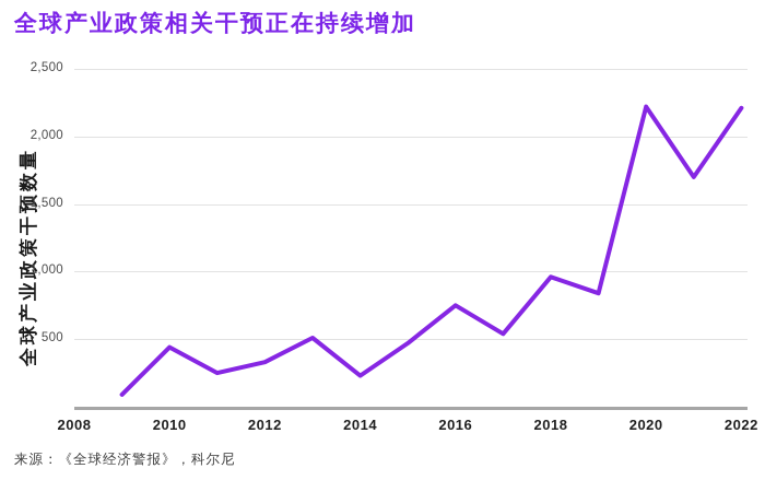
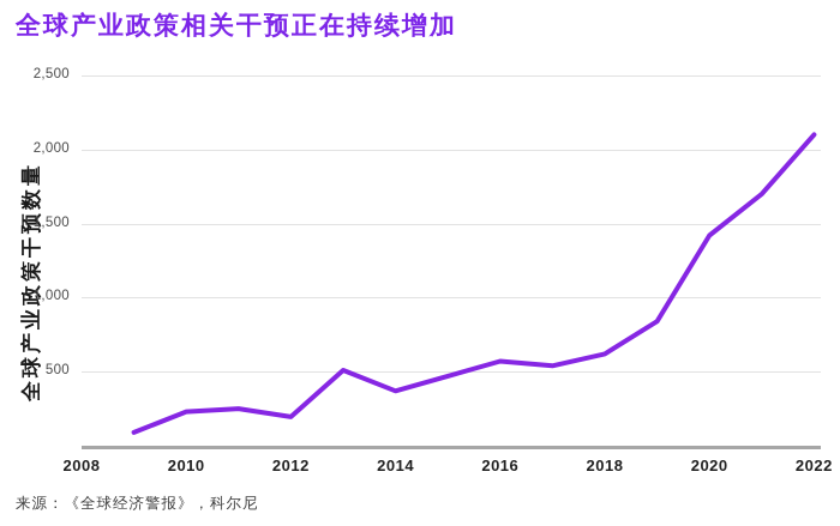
2010: 440 -> 230
2012: 330 -> 200
2014: 230 -> 370
2016: 750 -> 570
2018: 960 -> 620
2020: 2220 -> 1420
2022: 2210 -> 2100
